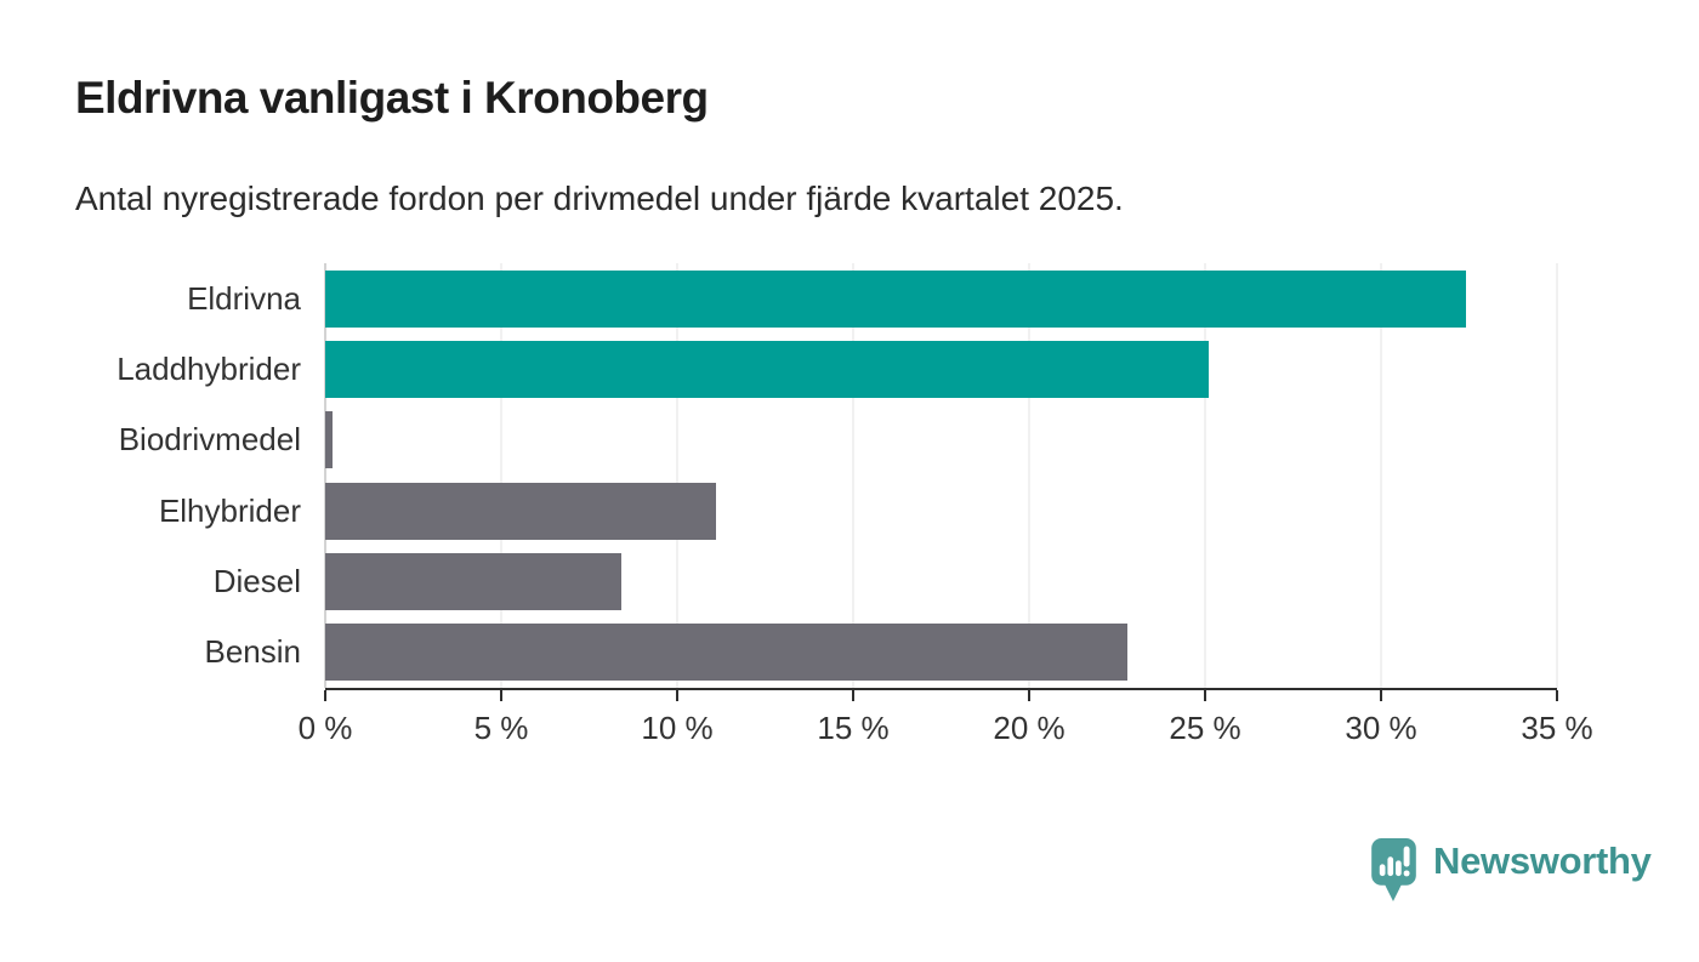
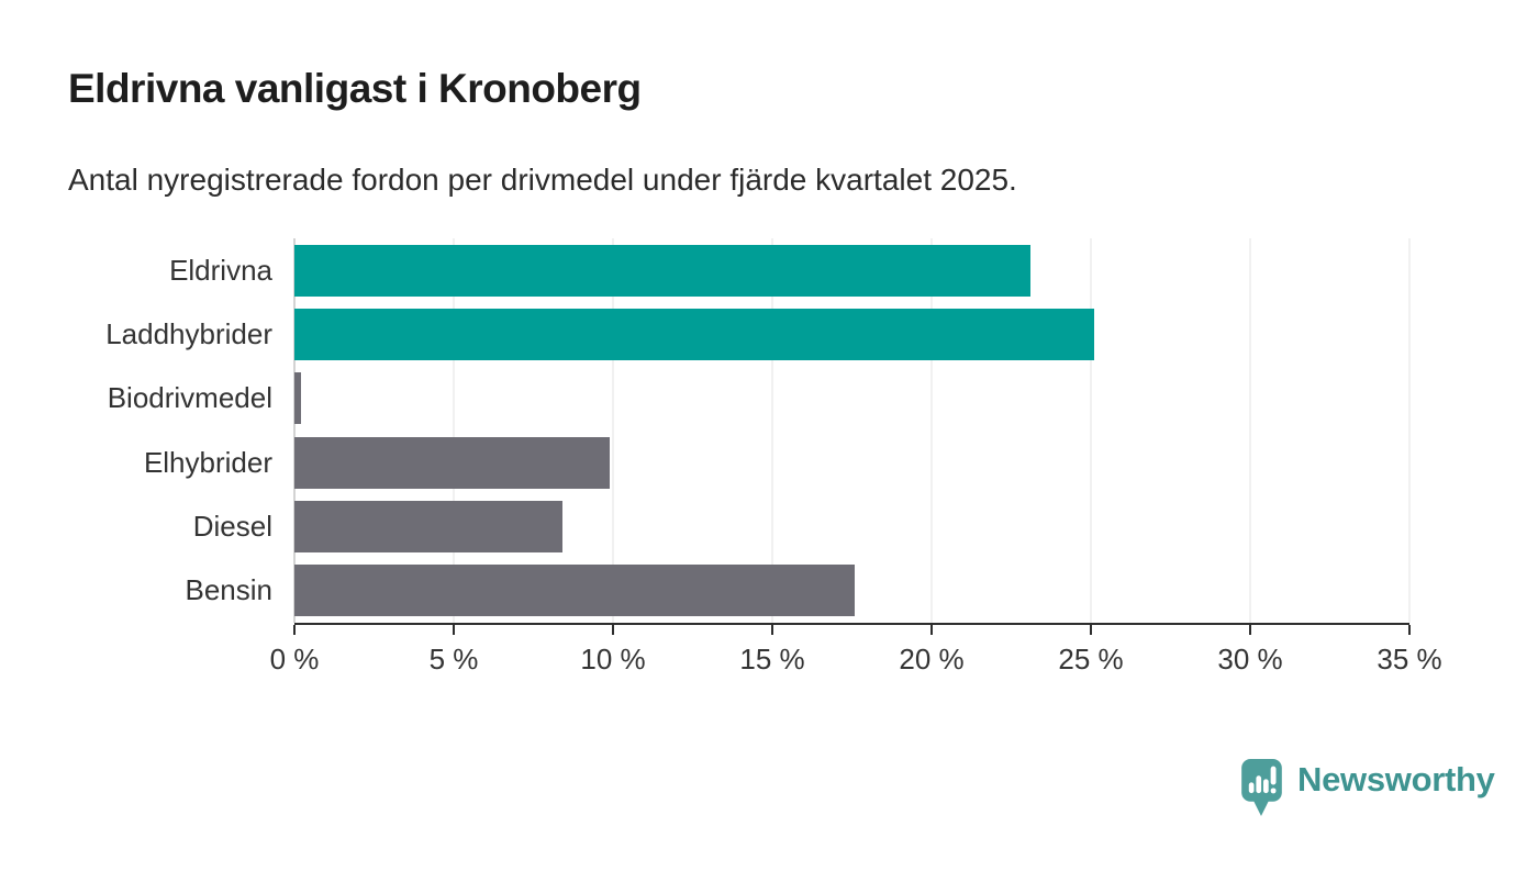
Eldrivna: 32.4% -> 23.1%
Elhybrider: 11.1% -> 9.9%
Bensin: 22.8% -> 17.6%
